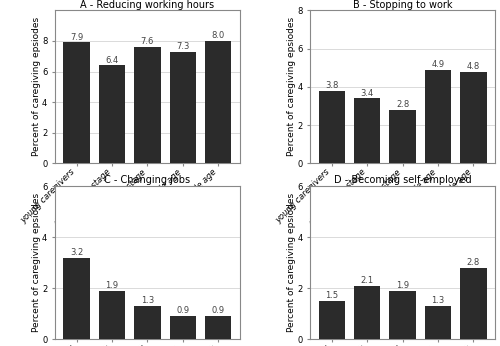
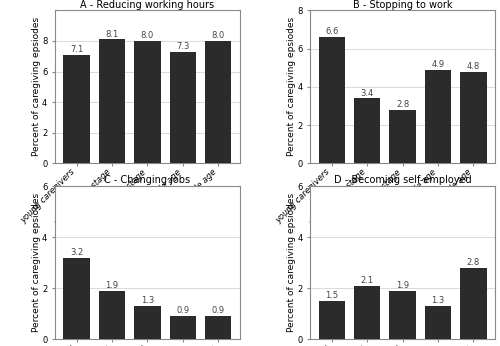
A - Reducing working hours/young caregivers: 7.9 -> 7.1
A - Reducing working hours/early family stage: 6.4 -> 8.1
A - Reducing working hours/late family stage: 7.6 -> 8.0
B - Stopping to work/young caregivers: 3.8 -> 6.6
